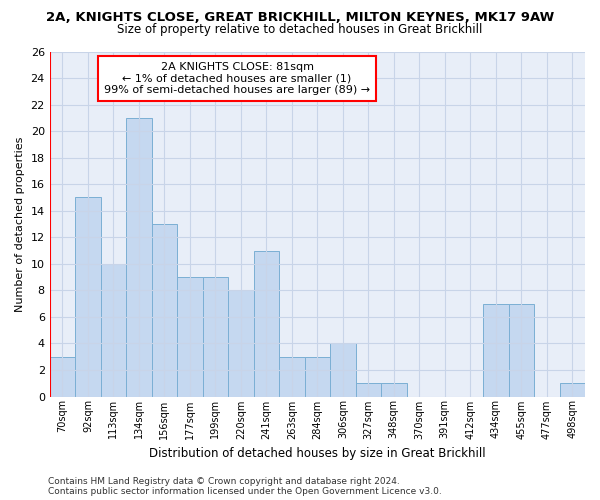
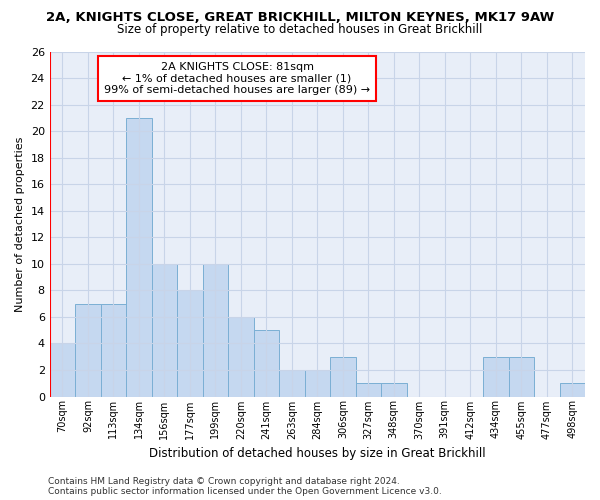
70sqm: 3 -> 4
92sqm: 15 -> 7
113sqm: 10 -> 7
156sqm: 13 -> 10
177sqm: 9 -> 8
199sqm: 9 -> 10
220sqm: 8 -> 6
241sqm: 11 -> 5
263sqm: 3 -> 2
284sqm: 3 -> 2
306sqm: 4 -> 3
434sqm: 7 -> 3
455sqm: 7 -> 3
